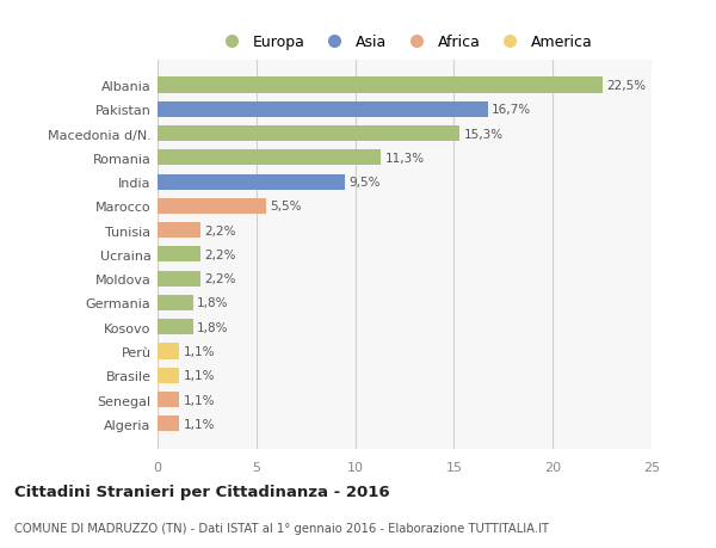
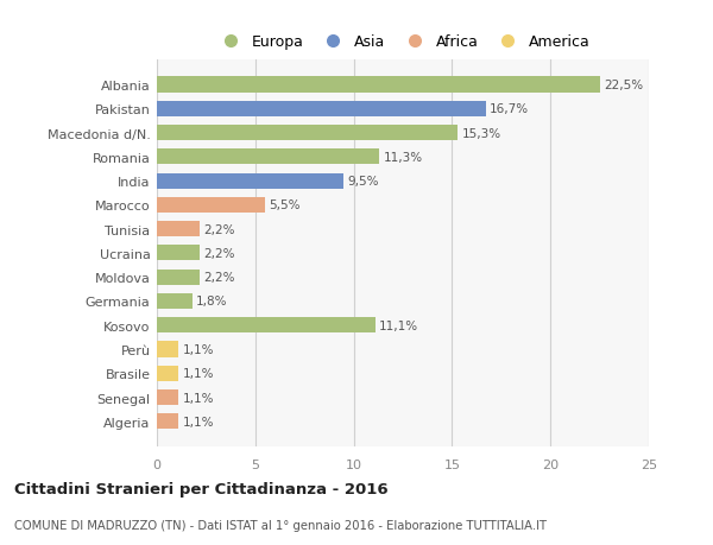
Kosovo: 1,8% -> 11,1%
